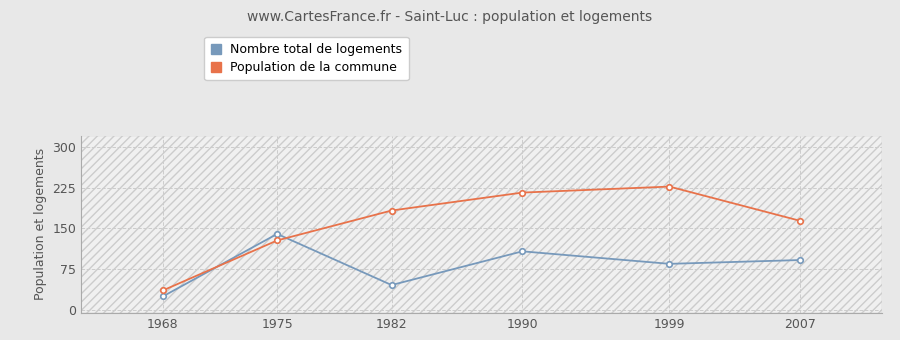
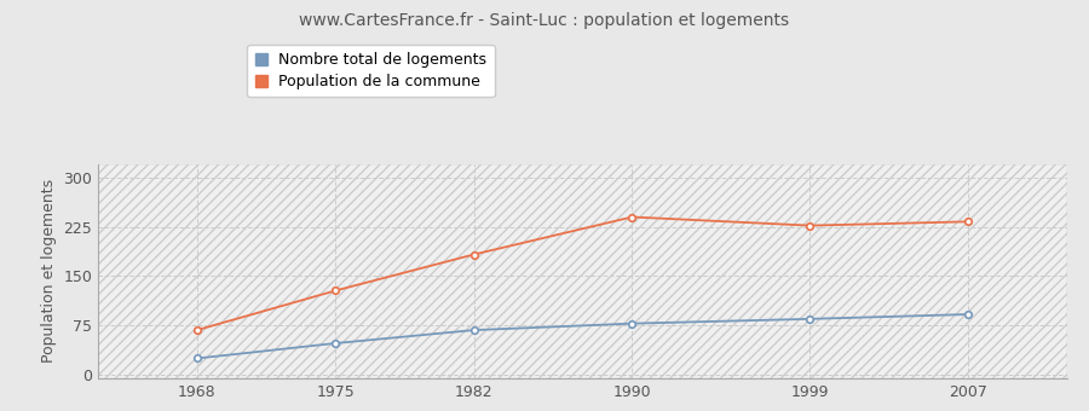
Population de la commune/1968: 36 -> 68
Nombre total de logements/1975: 140 -> 48
Nombre total de logements/1982: 46 -> 68
Nombre total de logements/1990: 108 -> 78
Population de la commune/1990: 216 -> 240
Population de la commune/2007: 164 -> 233
